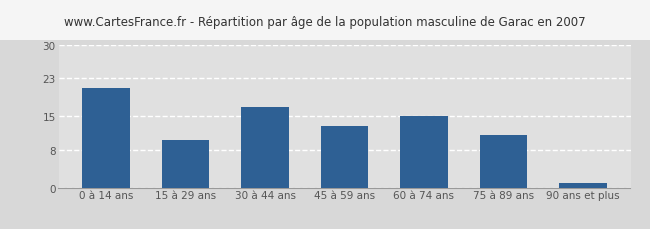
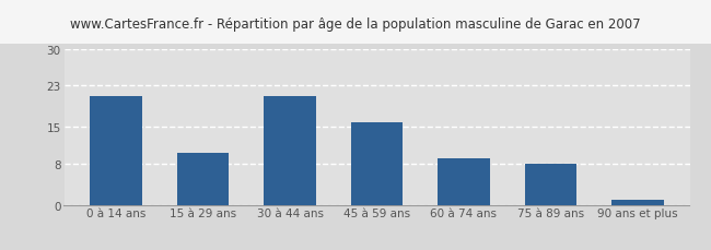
30 à 44 ans: 17 -> 21
45 à 59 ans: 13 -> 16
60 à 74 ans: 15 -> 9
75 à 89 ans: 11 -> 8
